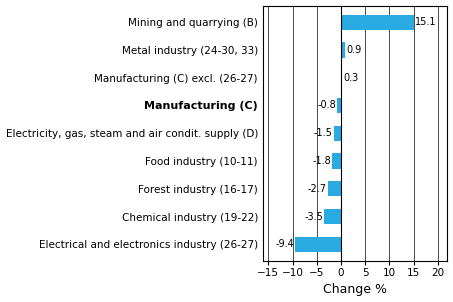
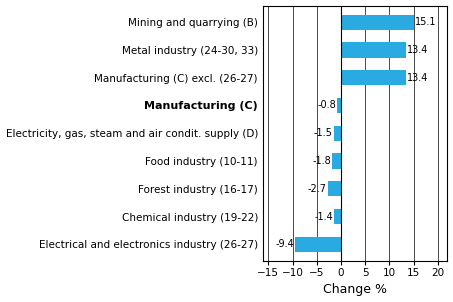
Metal industry (24-30, 33): 0.9 -> 13.4
Manufacturing (C) excl. (26-27): 0.3 -> 13.4
Chemical industry (19-22): -3.5 -> -1.4
